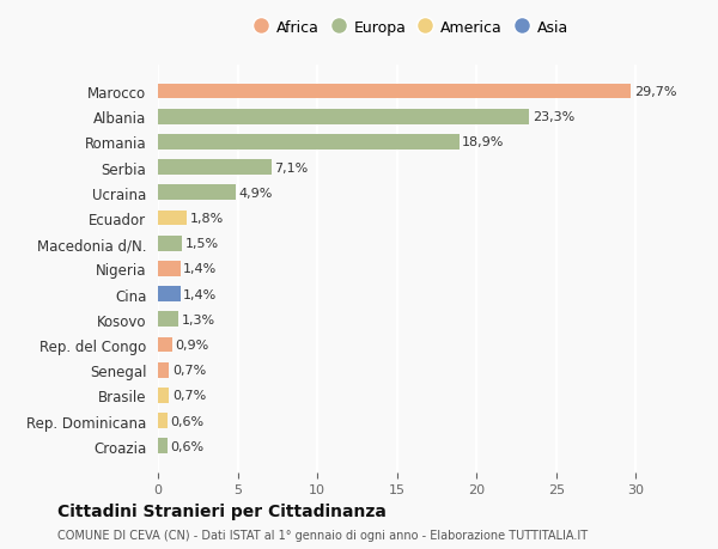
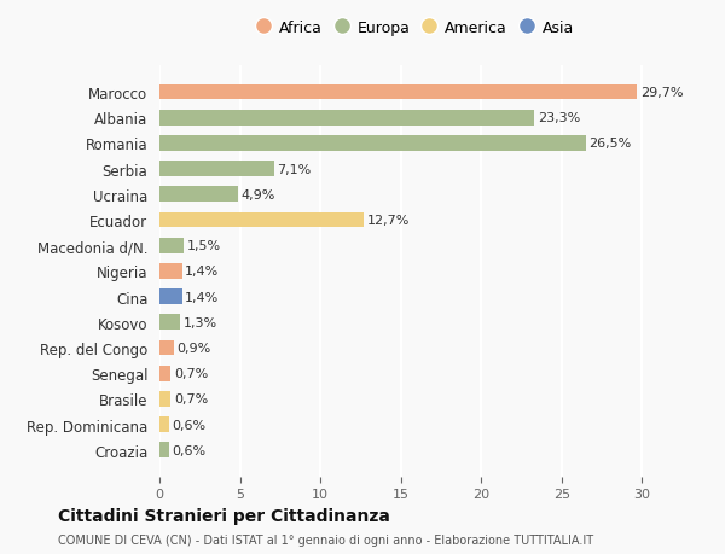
Romania: 18,9% -> 26,5%
Ecuador: 1,8% -> 12,7%
